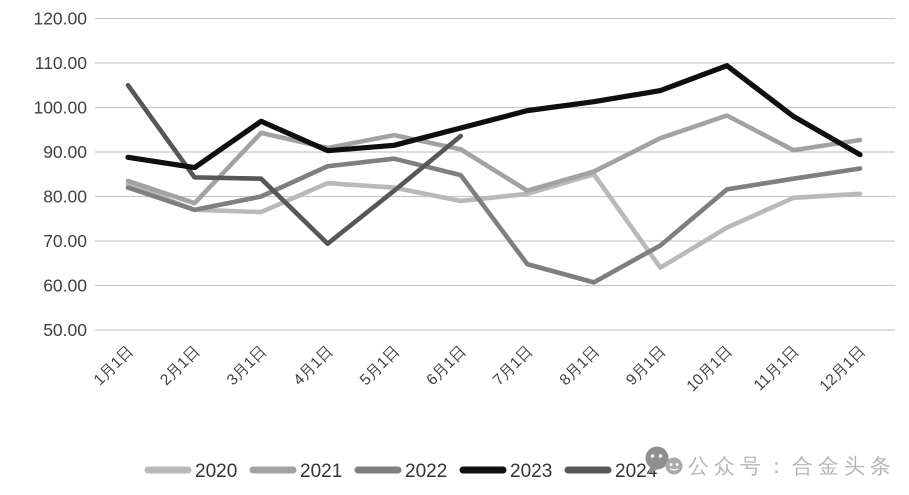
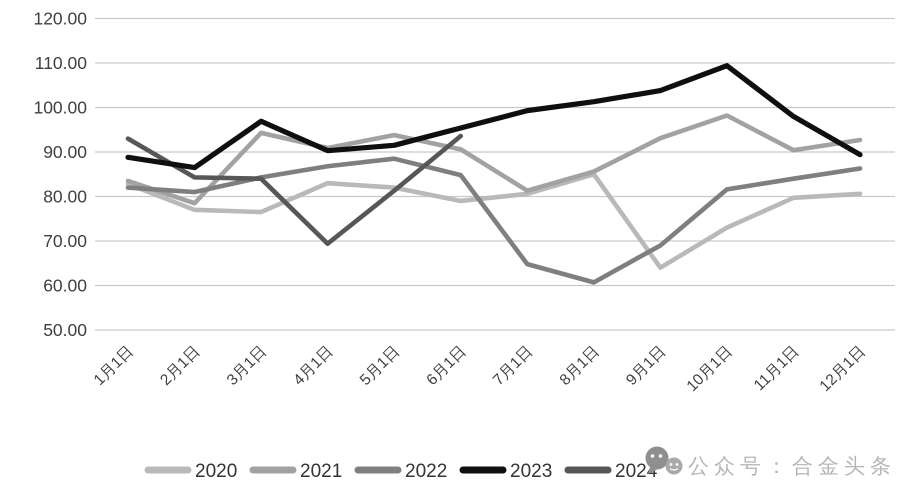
2024/1月1日: 105 -> 93
2022/2月1日: 77 -> 81
2022/3月1日: 80 -> 84
